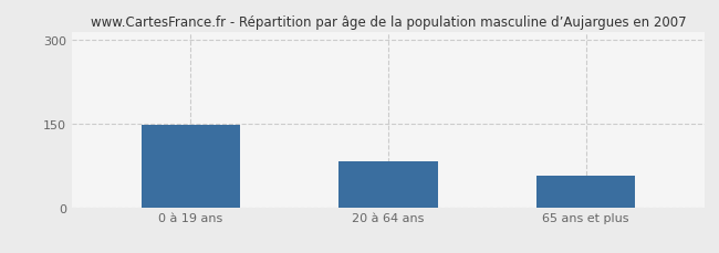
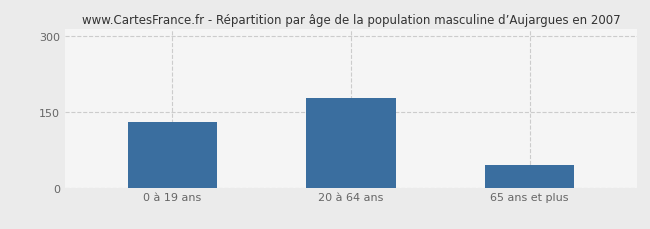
0 à 19 ans: 148 -> 130
20 à 64 ans: 82 -> 178
65 ans et plus: 56 -> 45
